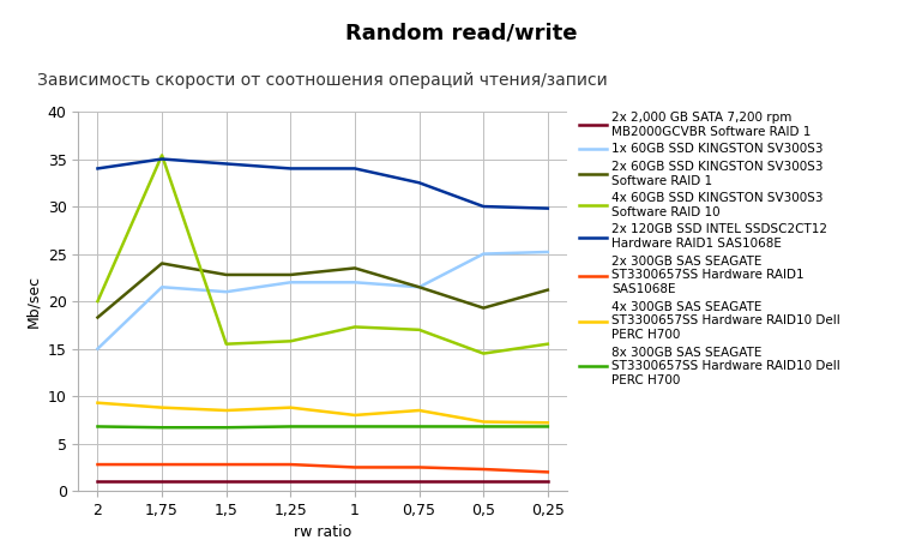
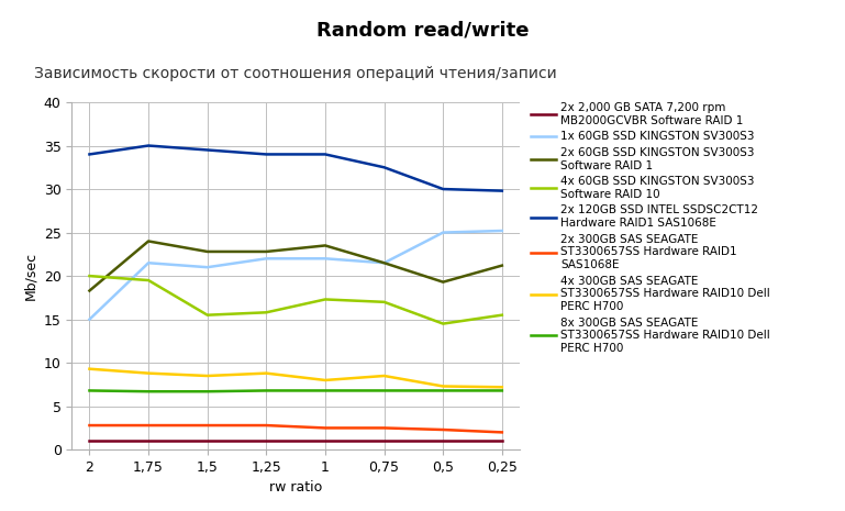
4x 60GB SSD KINGSTON SV300S3 Software RAID 10/1,75: 35.4 -> 19.5
